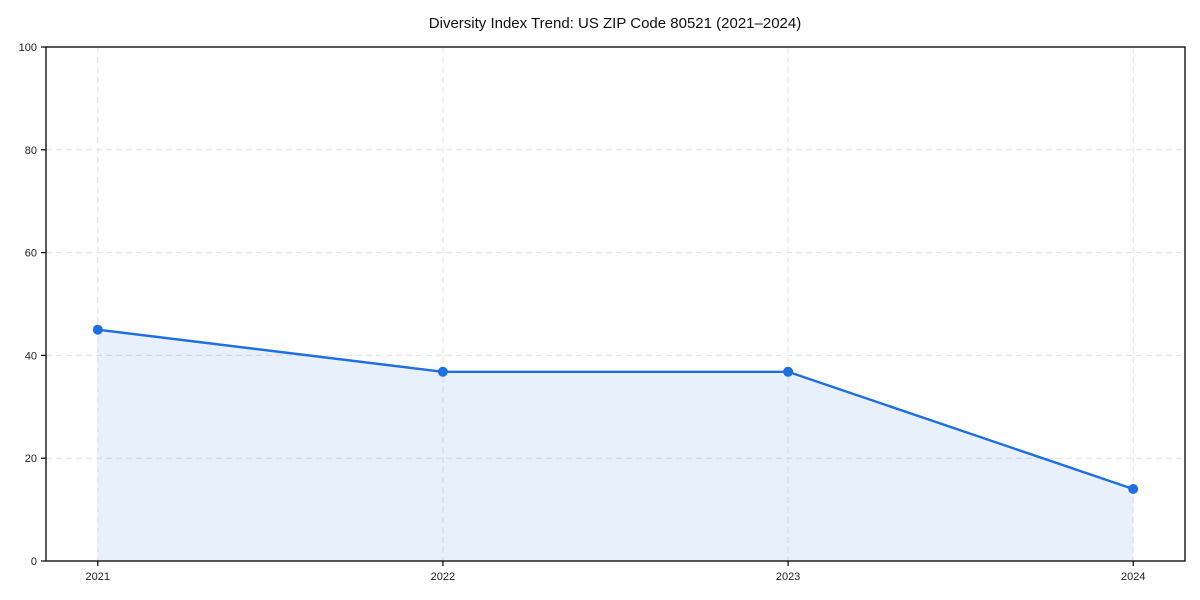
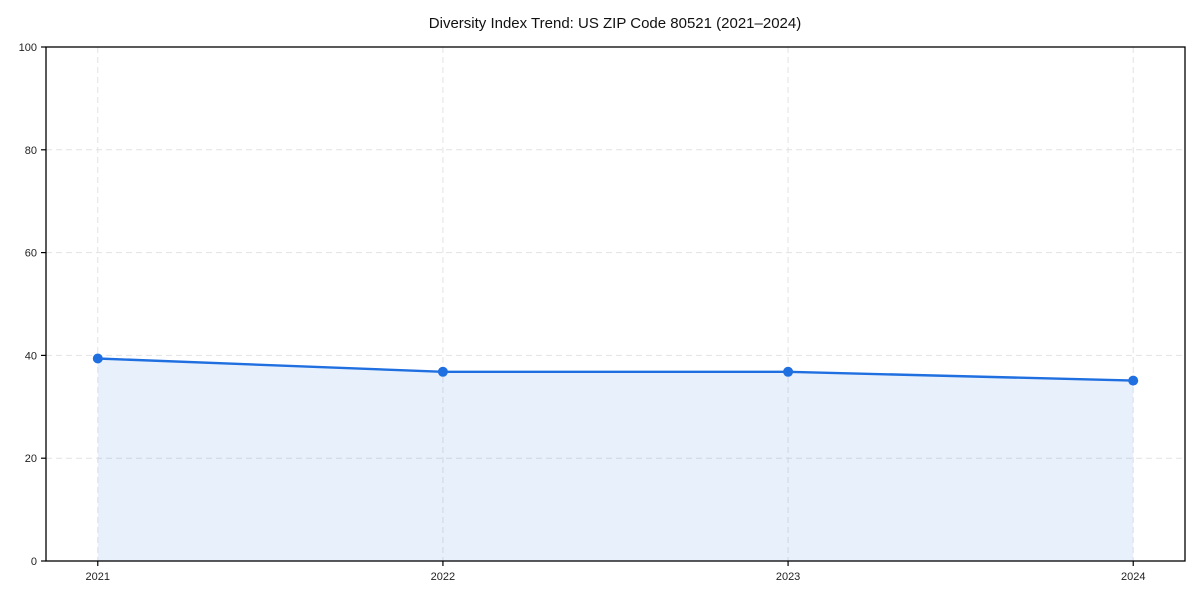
2021: 45 -> 39
2024: 14 -> 35
